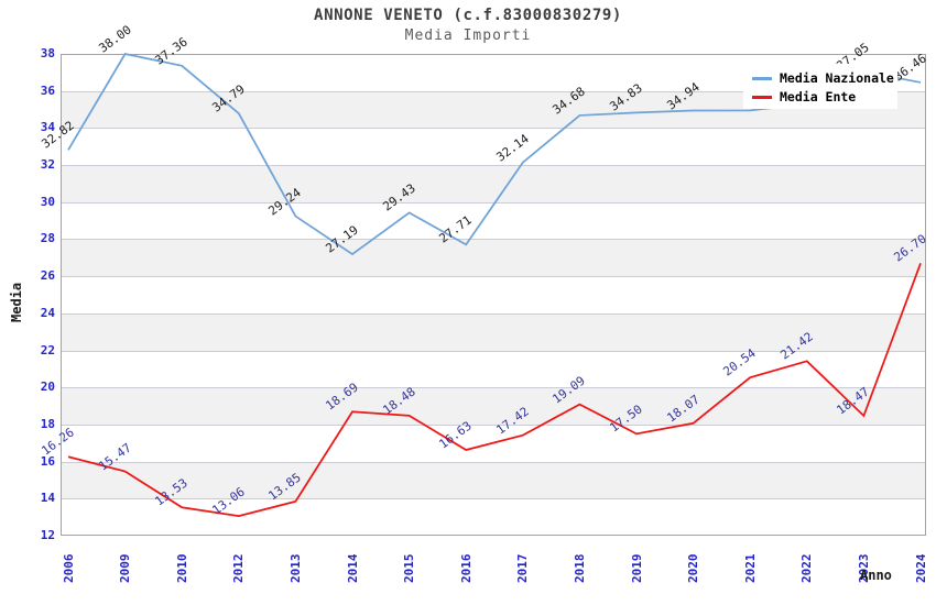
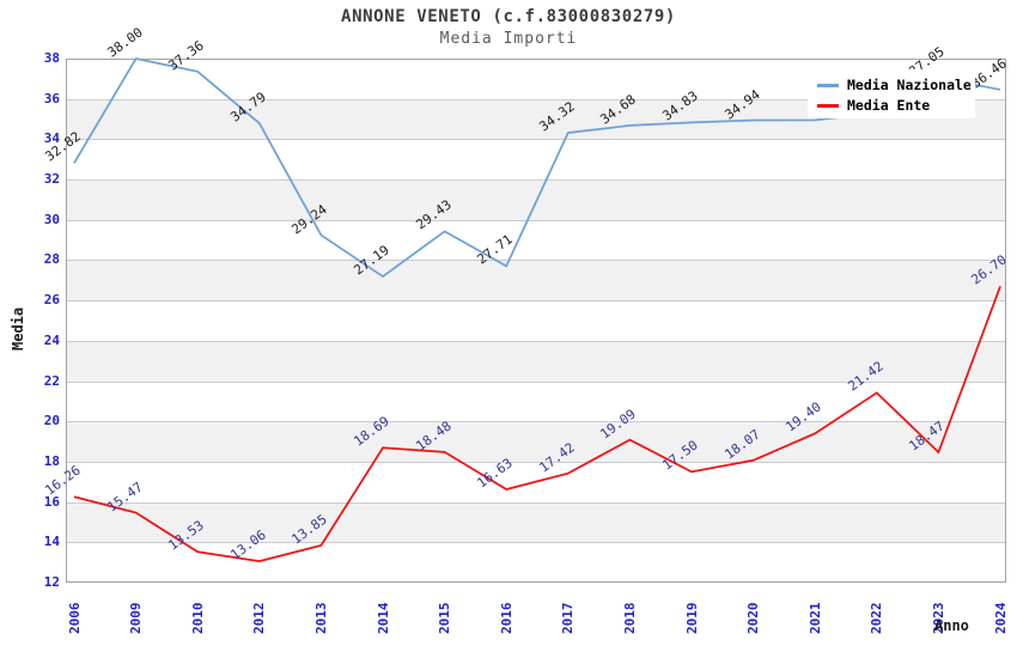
Media Nazionale/2017: 32.14 -> 34.32
Media Ente/2021: 20.54 -> 19.40
